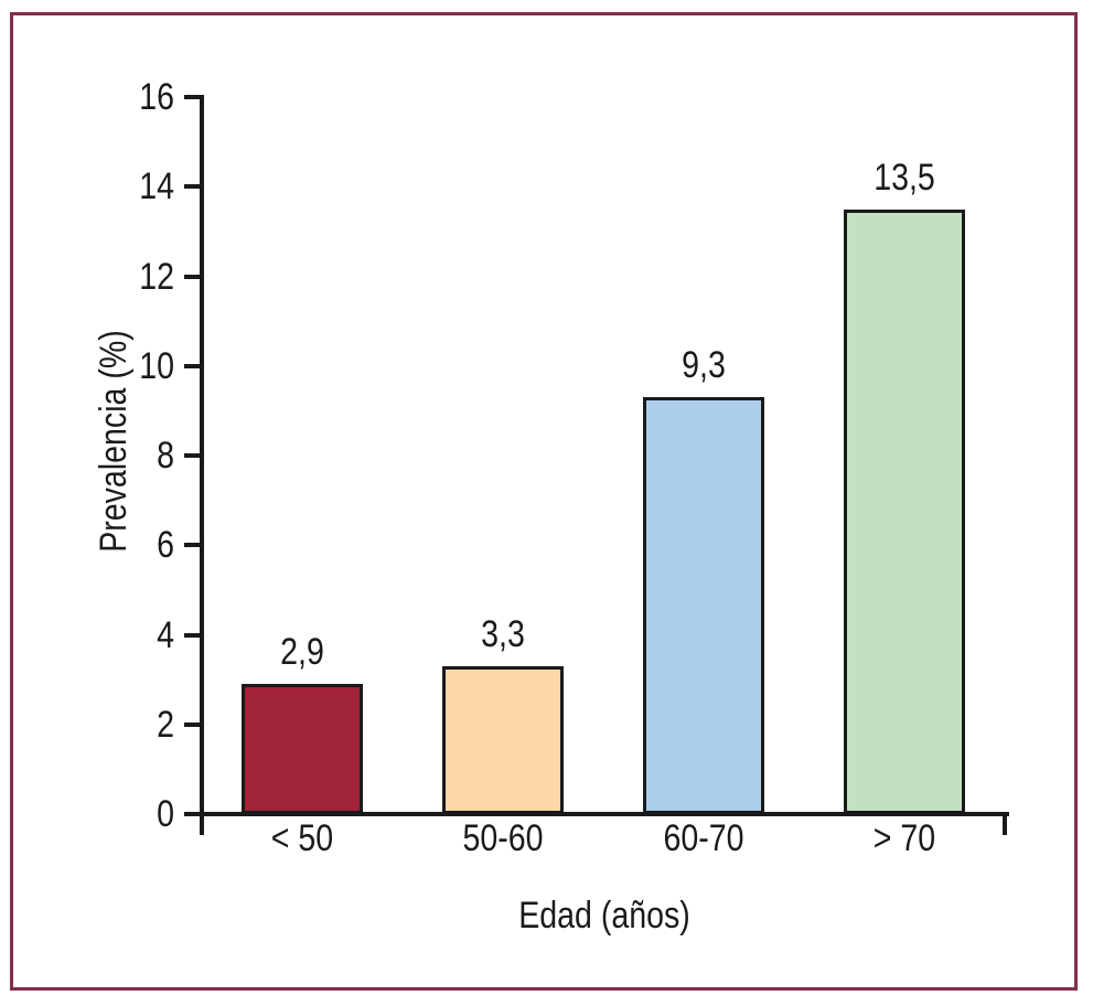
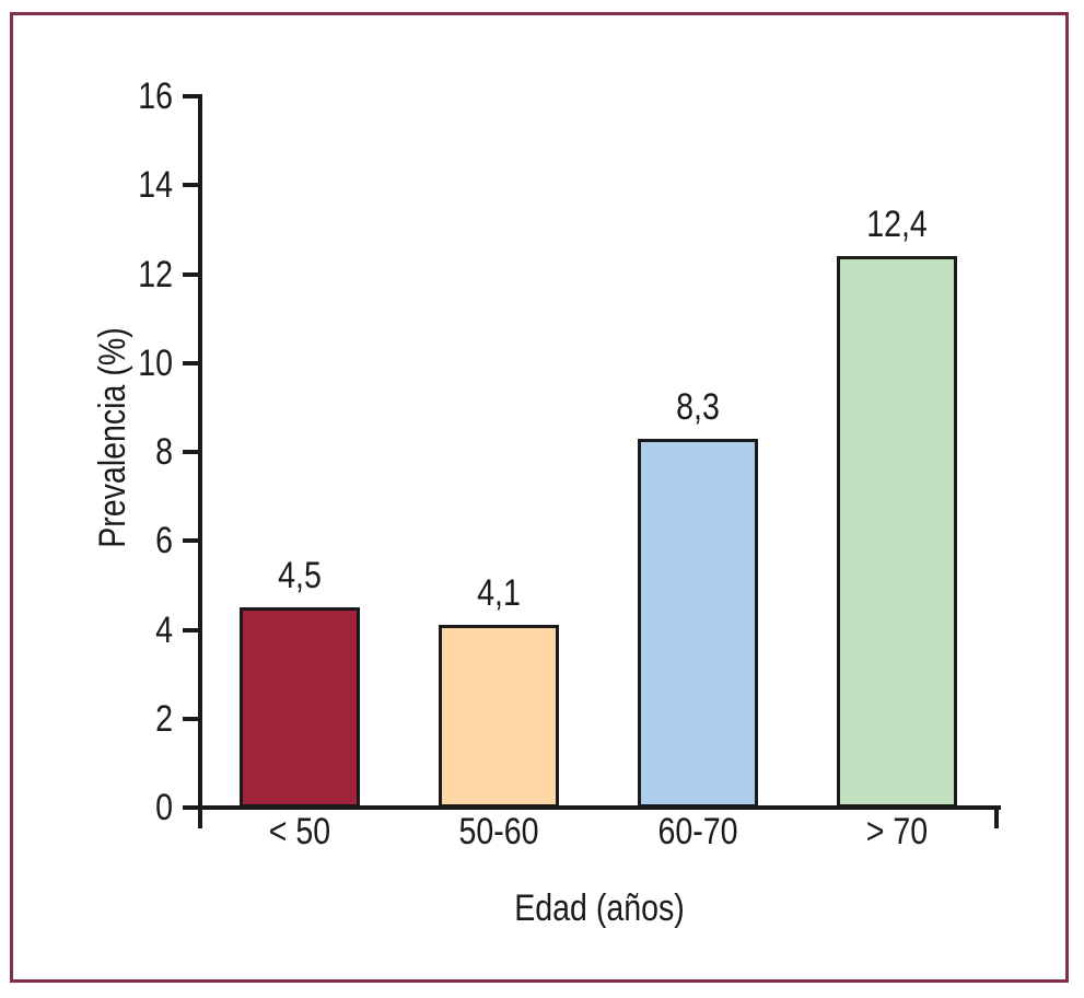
< 50: 2,9 -> 4,5
50-60: 3,3 -> 4,1
60-70: 9,3 -> 8,3
> 70: 13,5 -> 12,4
